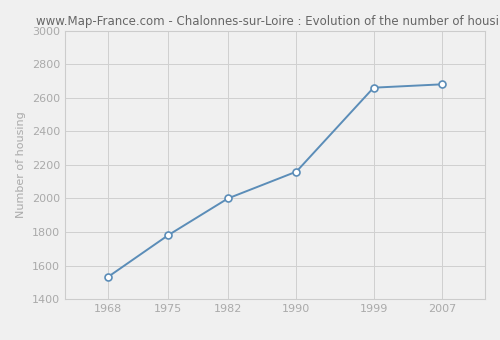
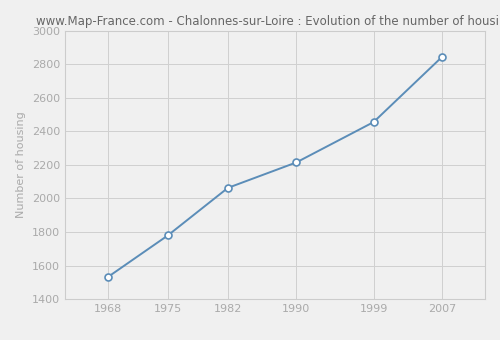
1982: 2000 -> 2060
1990: 2160 -> 2220
1999: 2660 -> 2460
2007: 2680 -> 2840
